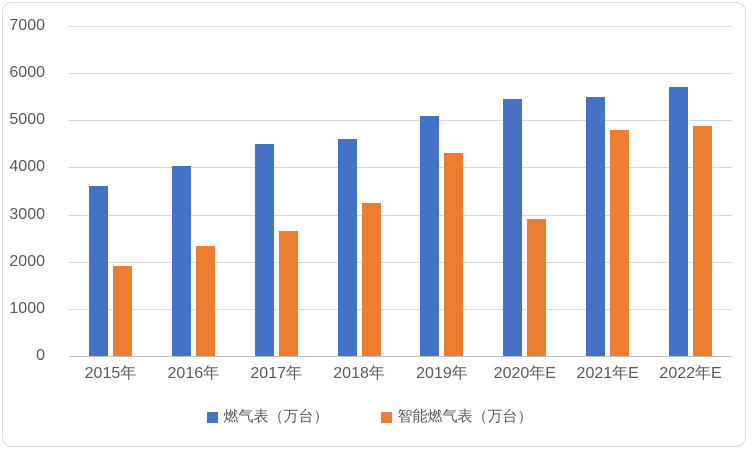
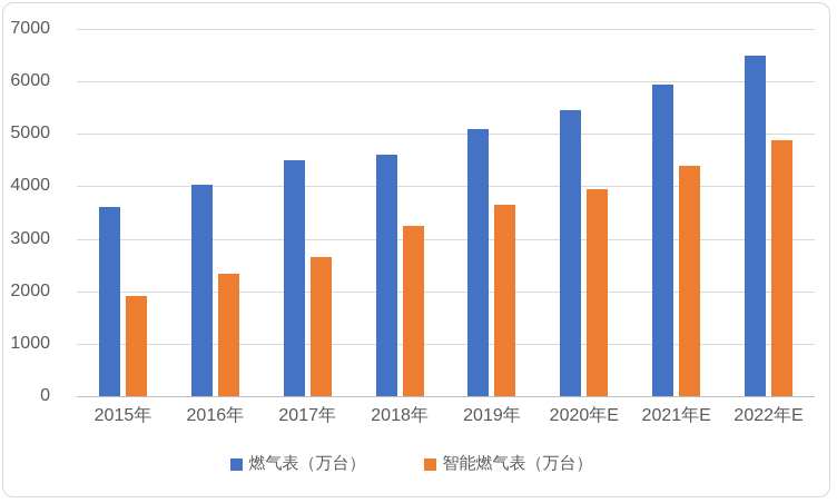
智能燃气表（万台）/2019年: 4300 -> 3600
智能燃气表（万台）/2020年E: 2900 -> 4000
燃气表（万台）/2021年E: 5500 -> 6000
智能燃气表（万台）/2021年E: 4800 -> 4400
燃气表（万台）/2022年E: 5700 -> 6500
